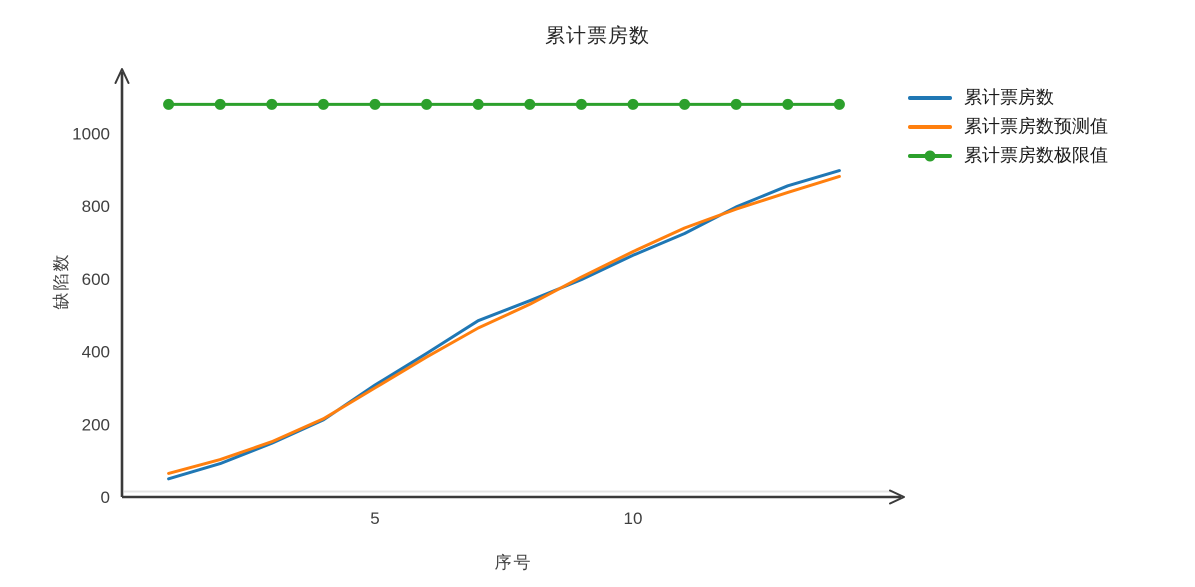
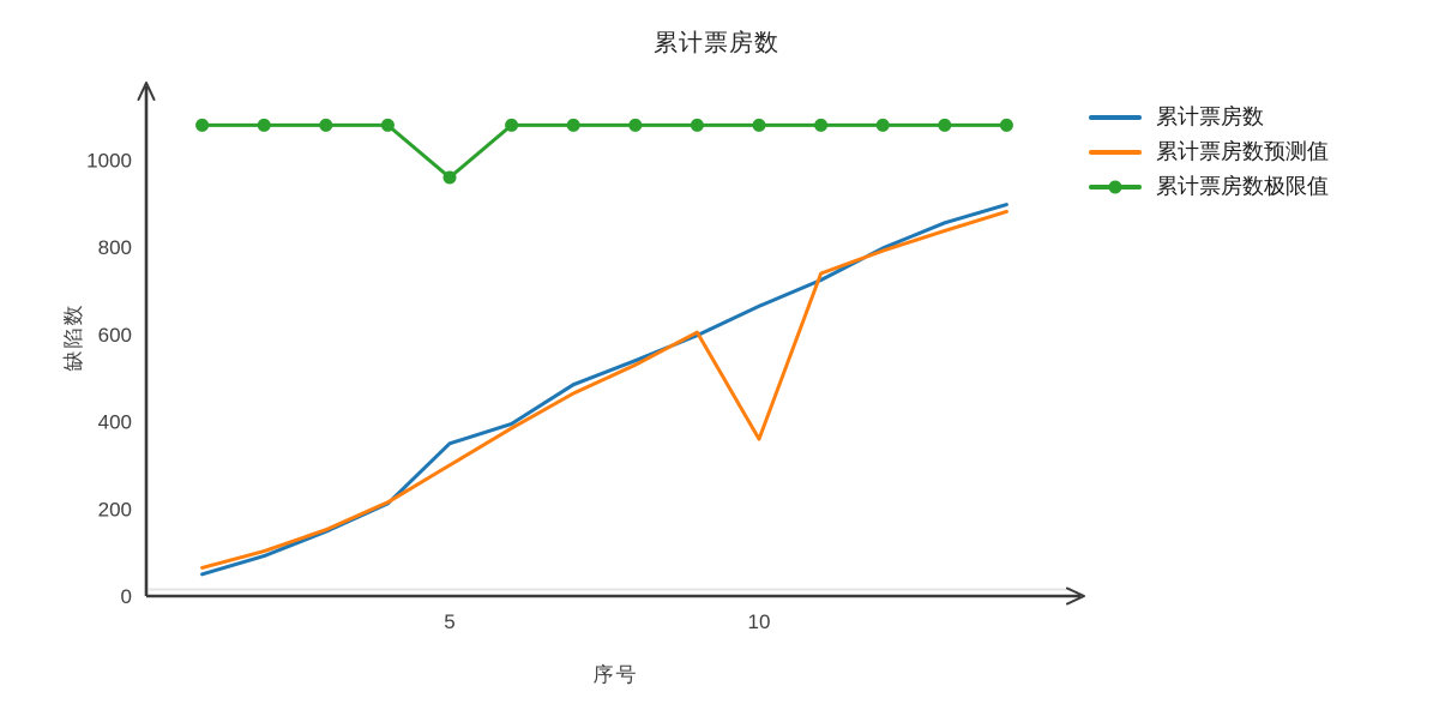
累计票房数/5: 310 -> 350
累计票房数极限值/5: 1080 -> 960
累计票房数预测值/10: 680 -> 360
